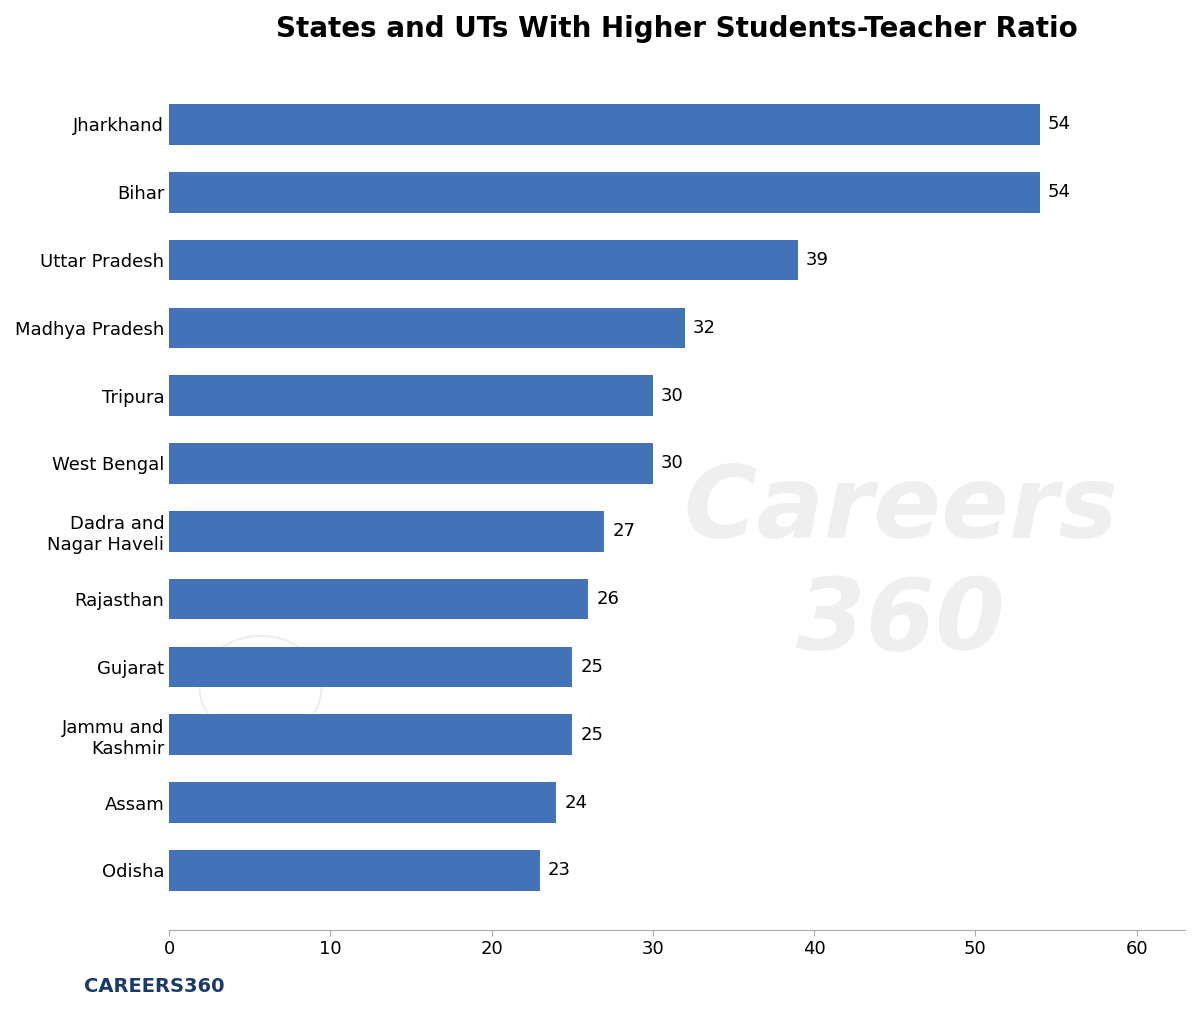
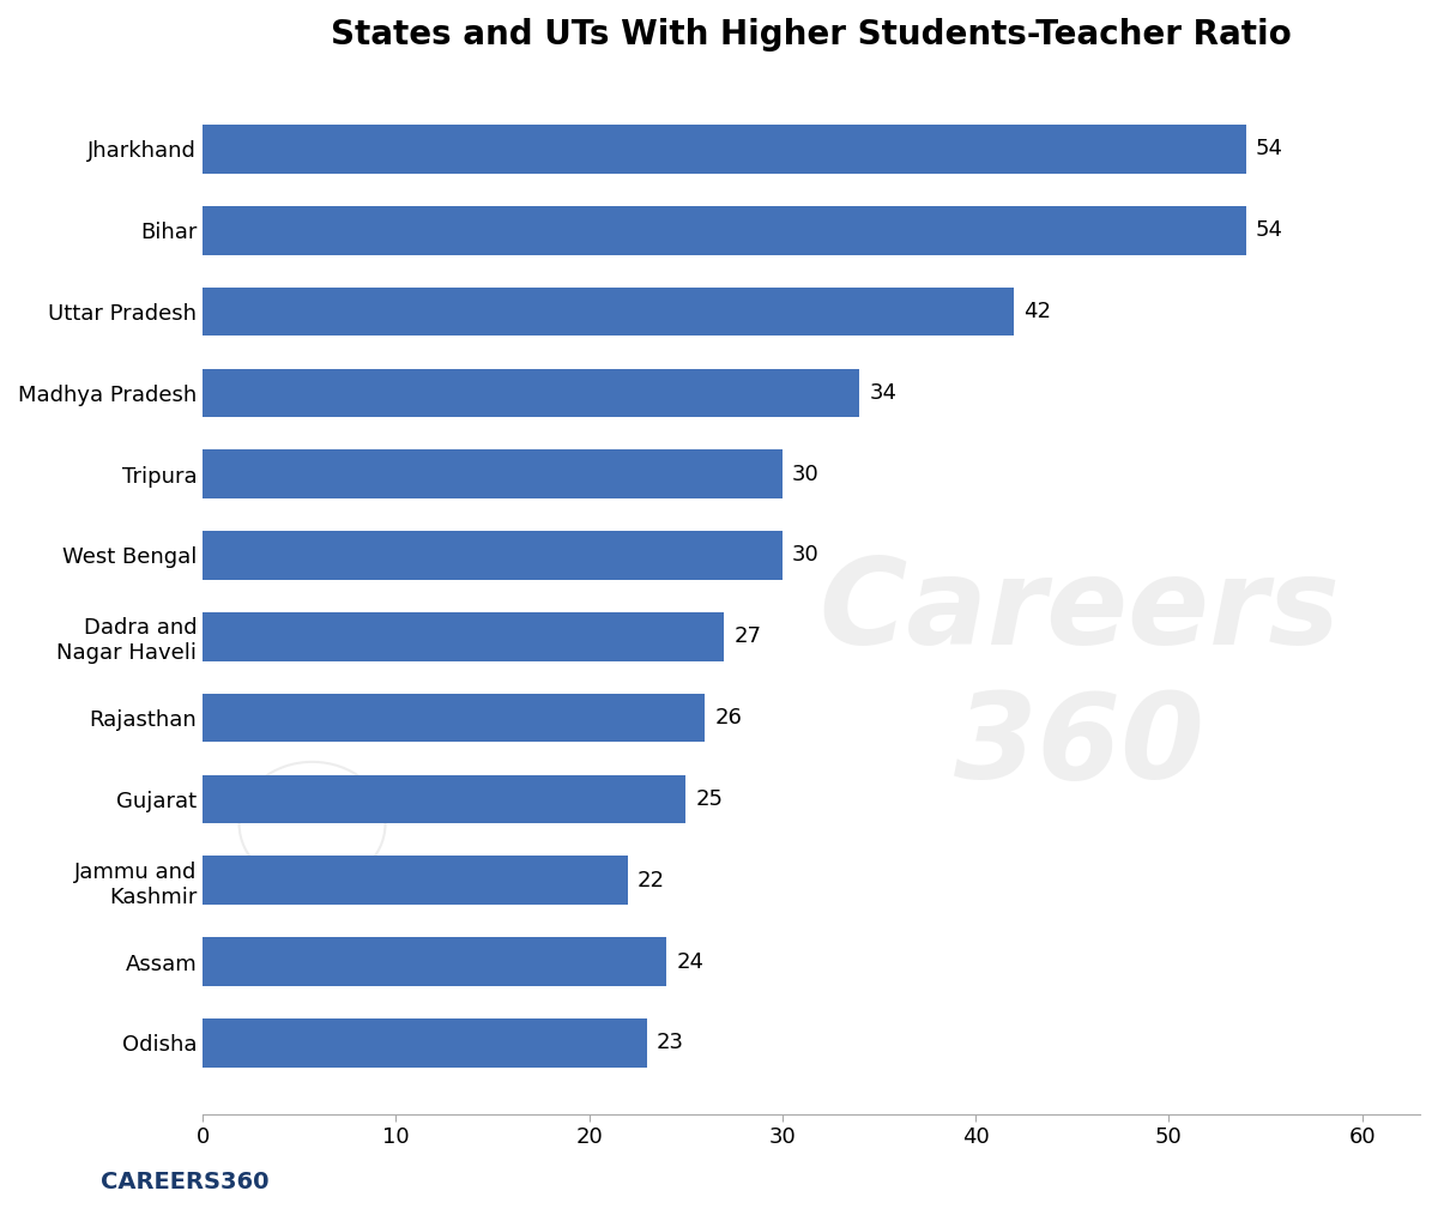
Uttar Pradesh: 39 -> 42
Madhya Pradesh: 32 -> 34
Jammu and Kashmir: 25 -> 22
